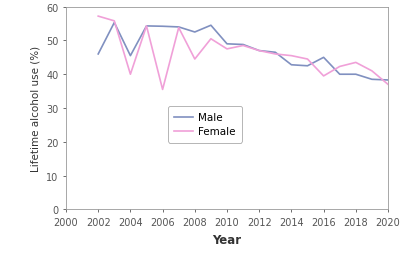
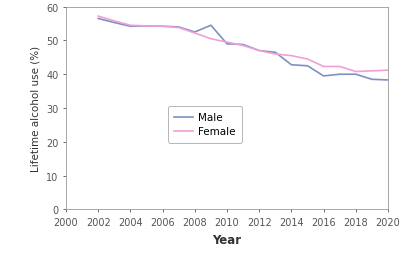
Male/2002: 46.0 -> 56.5
Male/2004: 45.5 -> 54.2
Female/2004: 40.0 -> 54.5
Female/2006: 35.5 -> 54.2
Female/2008: 44.5 -> 52.2
Female/2010: 47.5 -> 49.5
Male/2016: 45.0 -> 39.5
Female/2016: 39.5 -> 42.3
Female/2018: 43.5 -> 40.8
Female/2020: 37.0 -> 41.2
